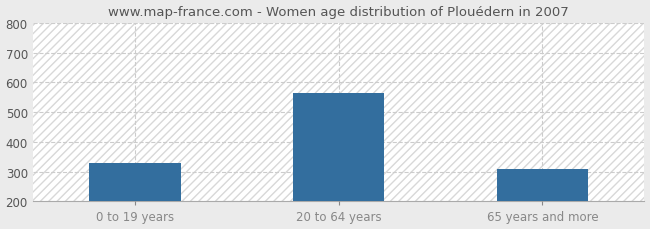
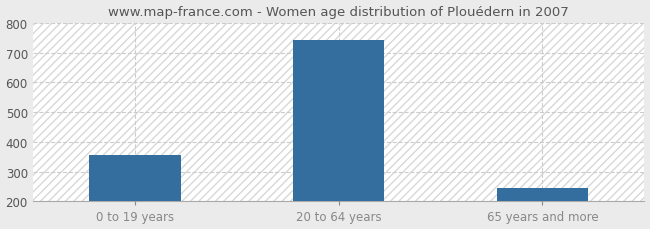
0 to 19 years: 330 -> 357
20 to 64 years: 565 -> 743
65 years and more: 310 -> 245
